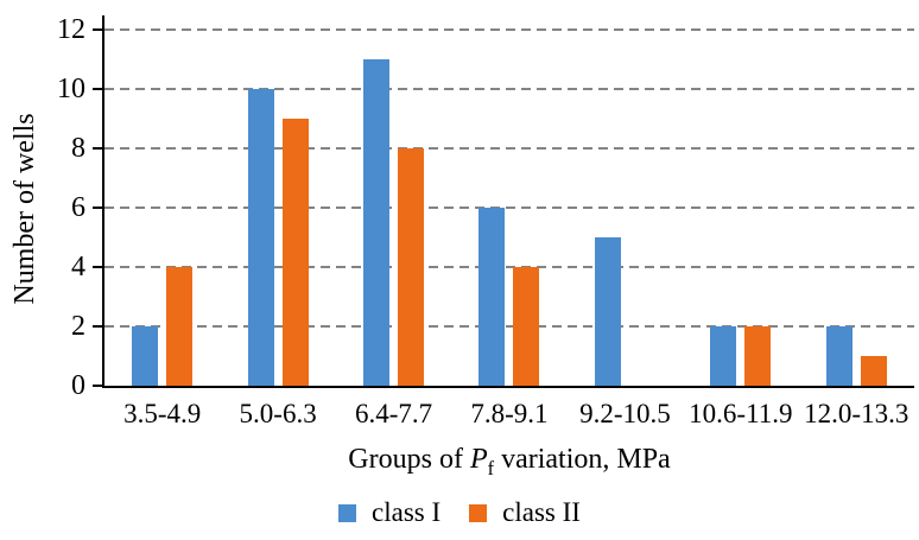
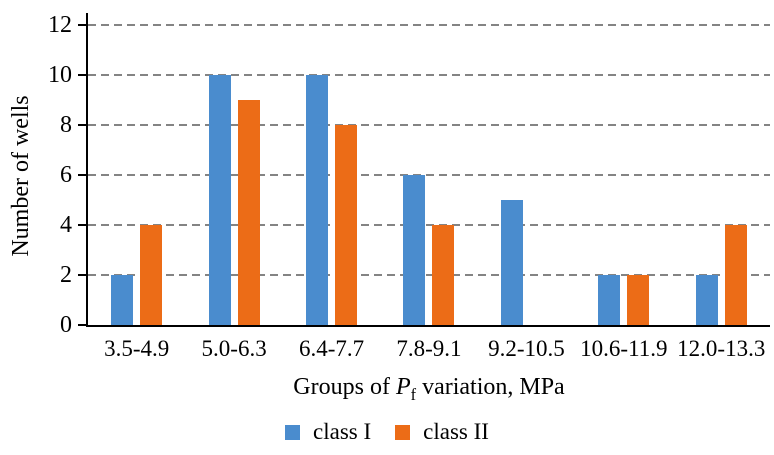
class I/6.4-7.7: 11 -> 10
class II/12.0-13.3: 1 -> 4
